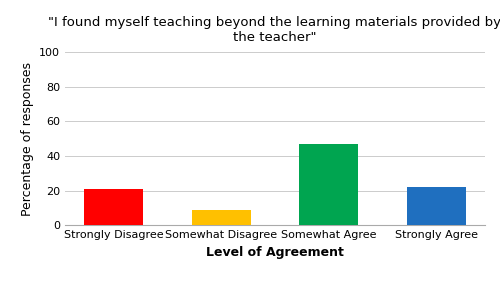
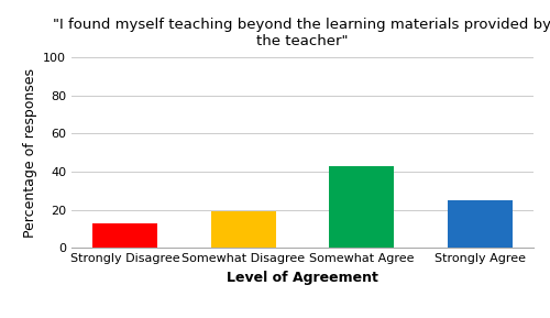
Strongly Disagree: 21 -> 13
Somewhat Disagree: 9 -> 19
Somewhat Agree: 47 -> 43
Strongly Agree: 22 -> 25
